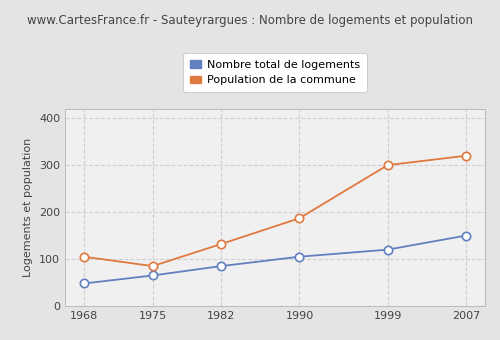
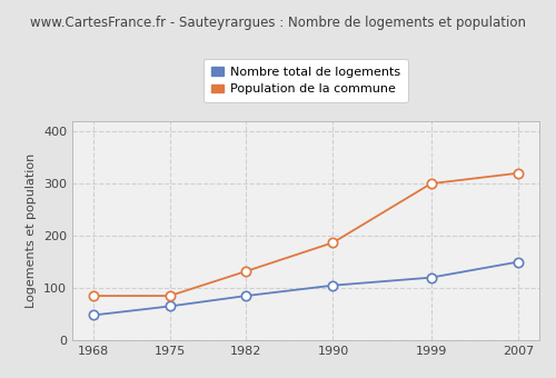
Population de la commune/1968: 105 -> 85
